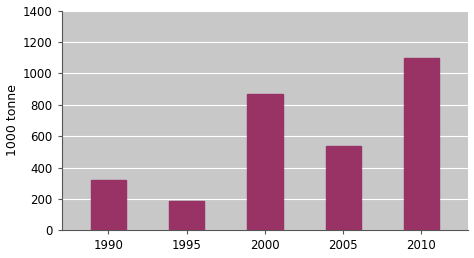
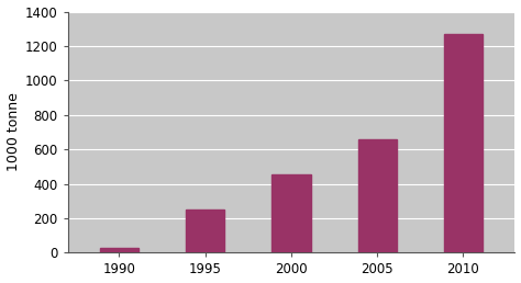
1990: 320 -> 30
1995: 190 -> 250
2000: 870 -> 460
2005: 540 -> 660
2010: 1100 -> 1270
